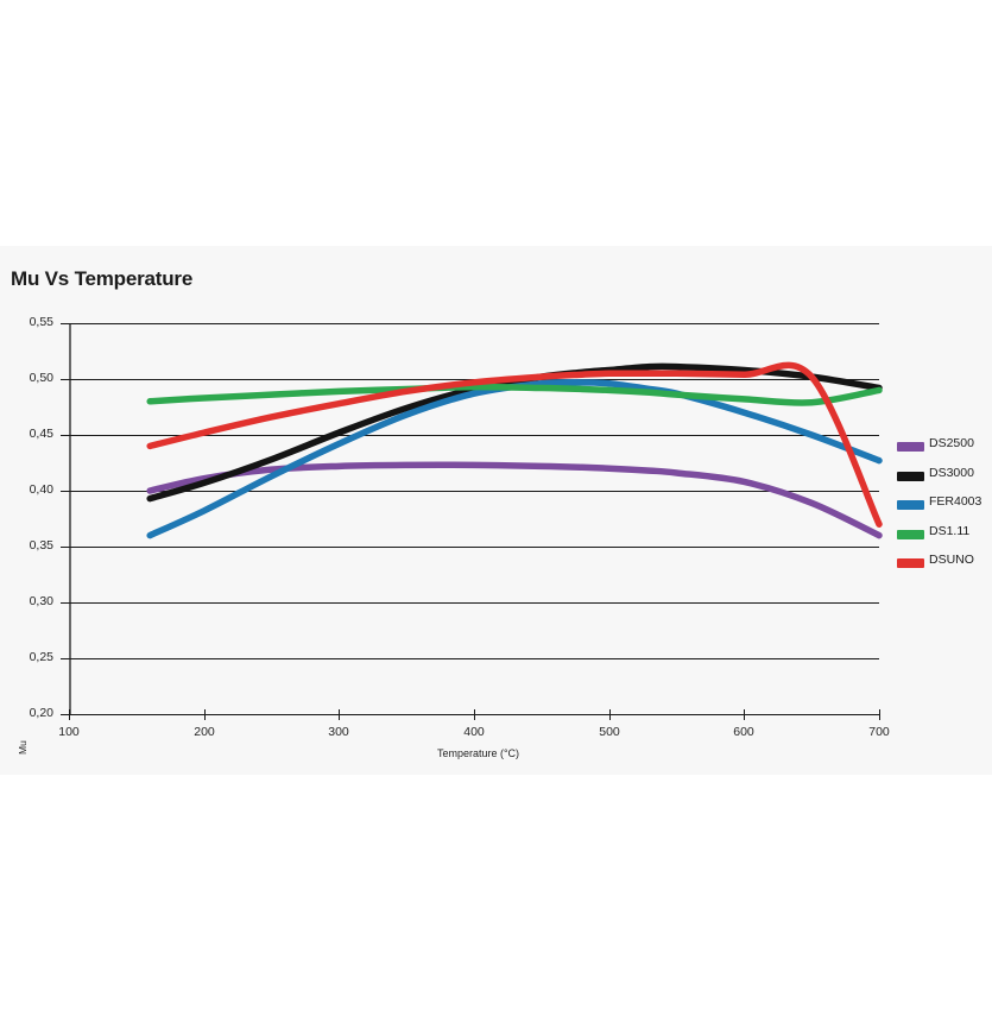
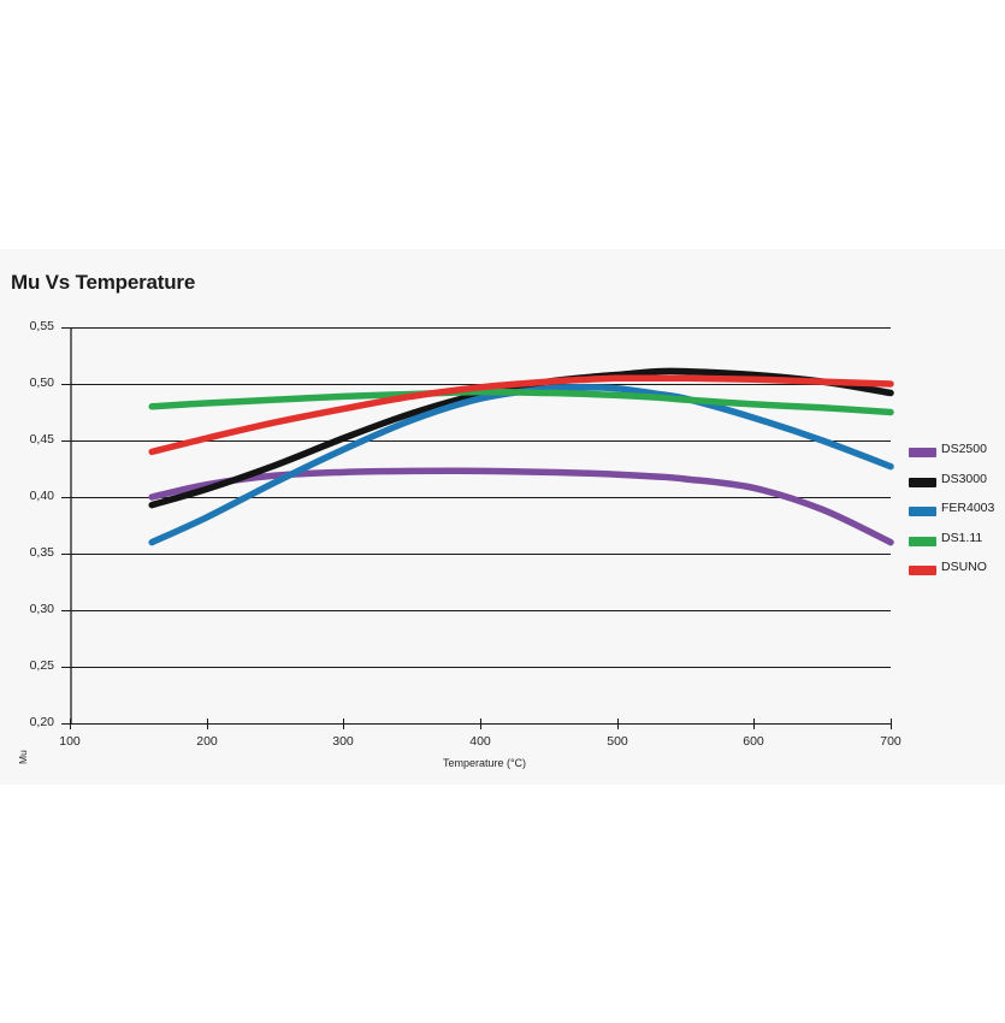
DS1.11/700: 0,49 -> 0,47
DSUNO/700: 0,37 -> 0,50
